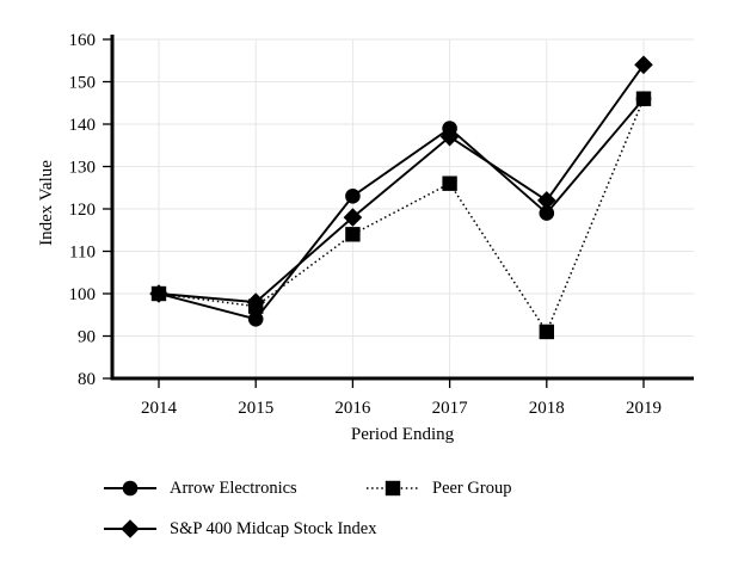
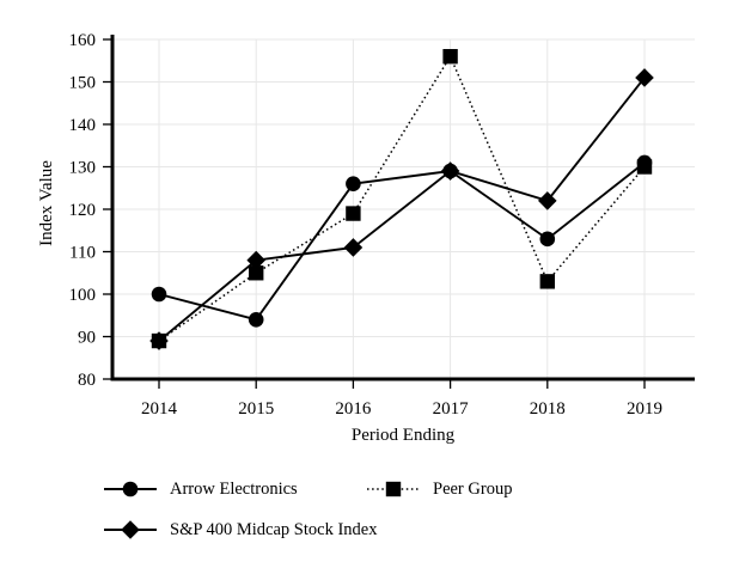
Peer Group/2014: 100 -> 89
S&P 400 Midcap Stock Index/2014: 100 -> 89
Peer Group/2015: 97 -> 105
S&P 400 Midcap Stock Index/2015: 98 -> 108
Arrow Electronics/2016: 123 -> 126
Peer Group/2016: 114 -> 119
S&P 400 Midcap Stock Index/2016: 118 -> 111
Arrow Electronics/2017: 139 -> 129
Peer Group/2017: 126 -> 156
S&P 400 Midcap Stock Index/2017: 137 -> 129
Arrow Electronics/2018: 119 -> 113
Peer Group/2018: 91 -> 103
Arrow Electronics/2019: 146 -> 131
Peer Group/2019: 146 -> 130
S&P 400 Midcap Stock Index/2019: 154 -> 151
